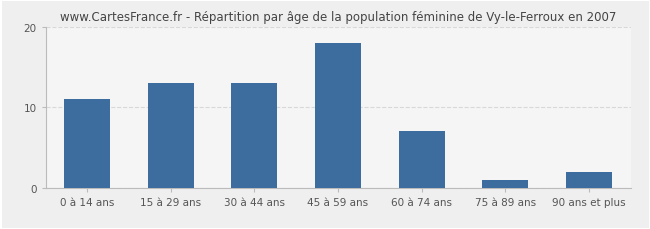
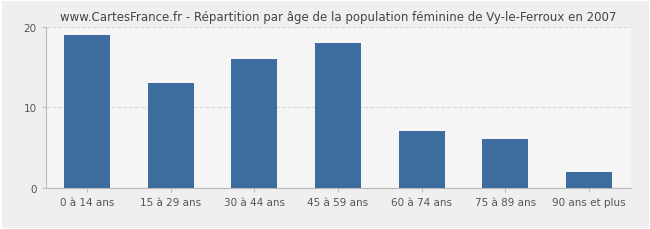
0 à 14 ans: 11 -> 19
30 à 44 ans: 13 -> 16
75 à 89 ans: 1 -> 6
